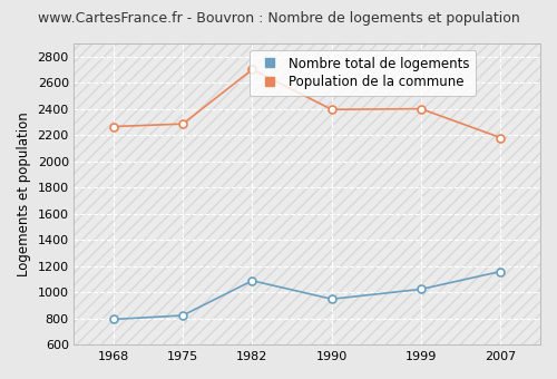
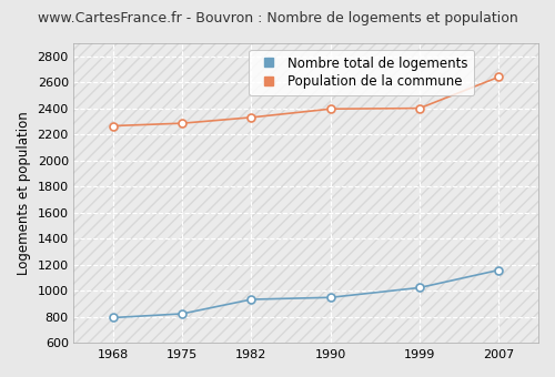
Nombre total de logements/1982: 1090 -> 940
Population de la commune/1982: 2700 -> 2330
Population de la commune/2007: 2180 -> 2640
